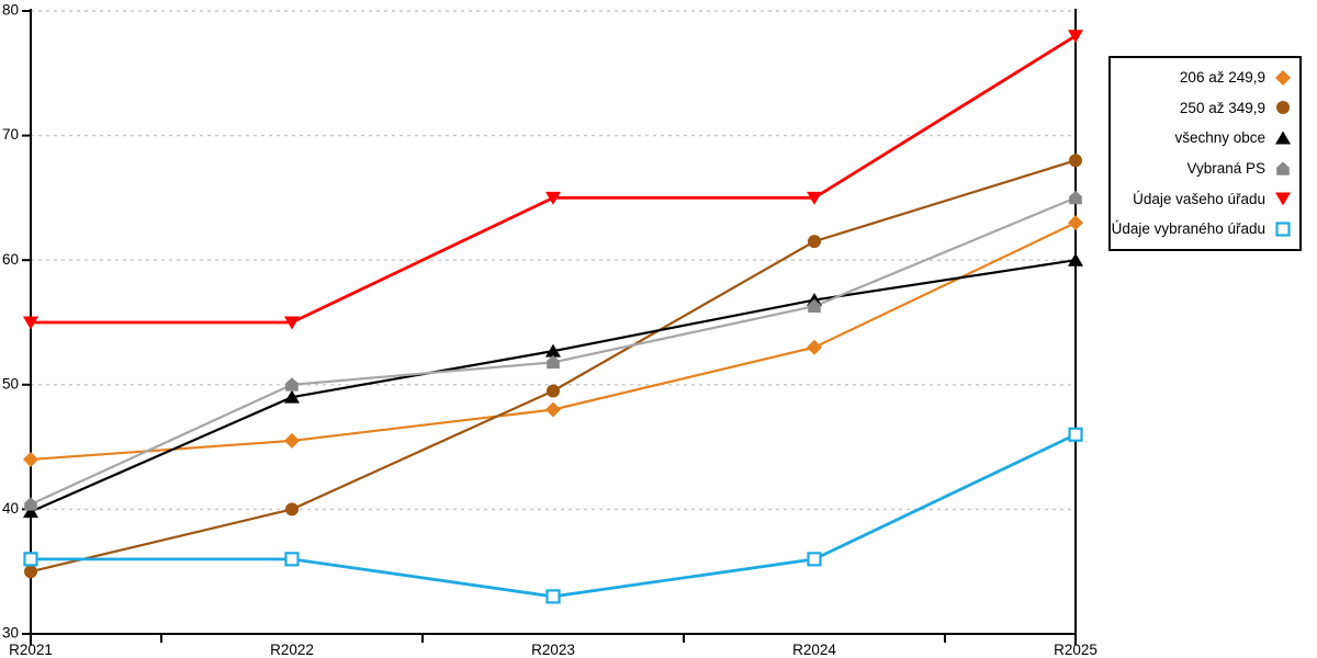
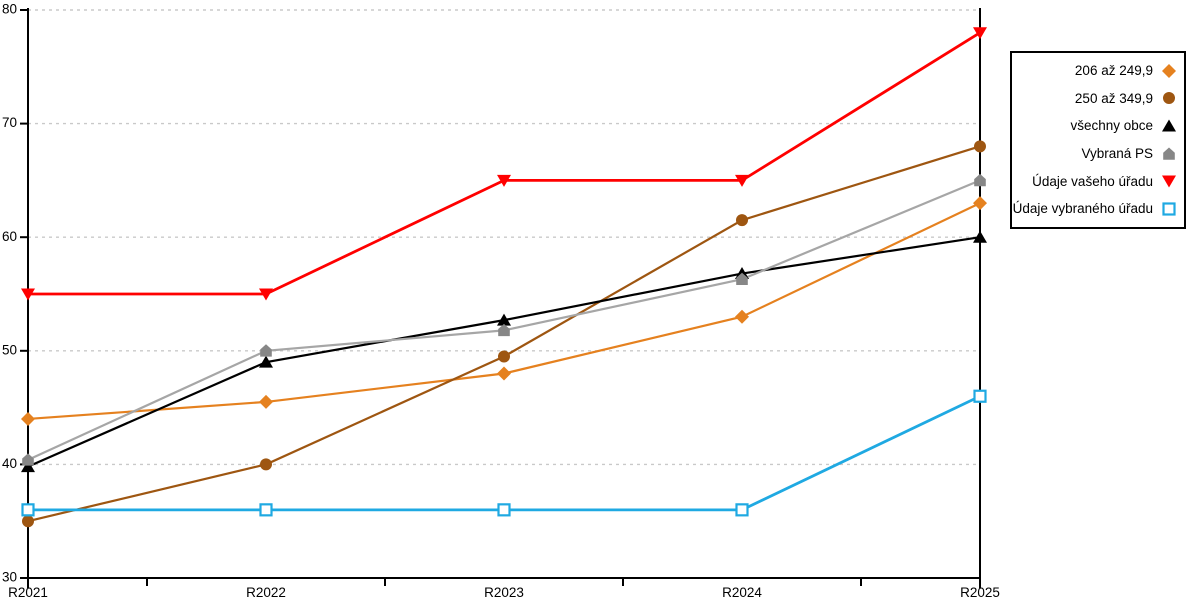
Údaje vybraného úřadu/R2023: 33 -> 36
